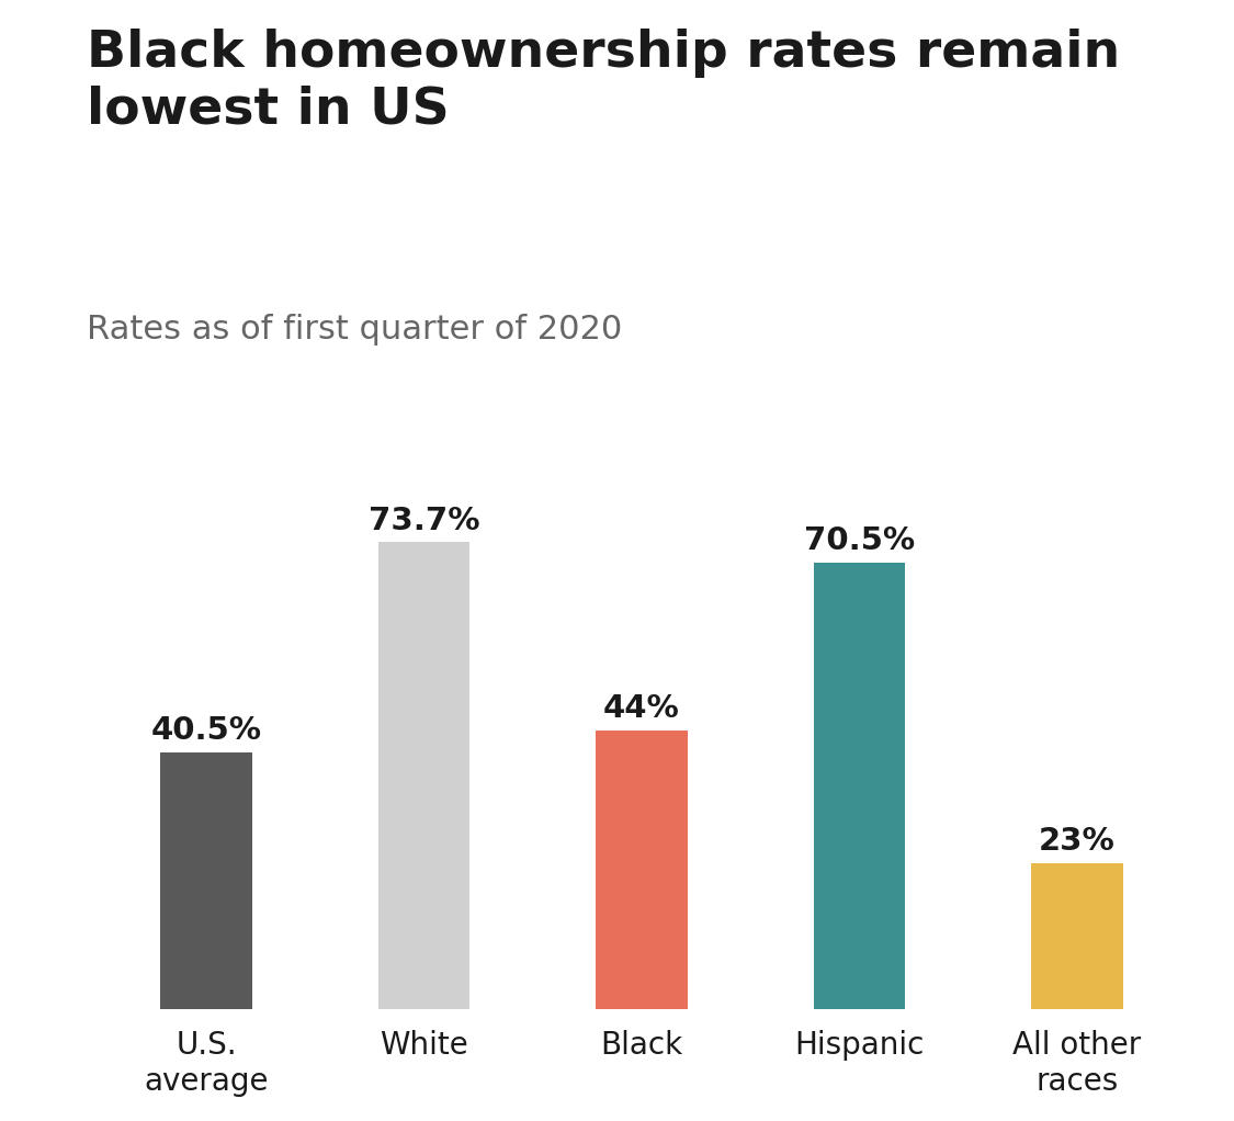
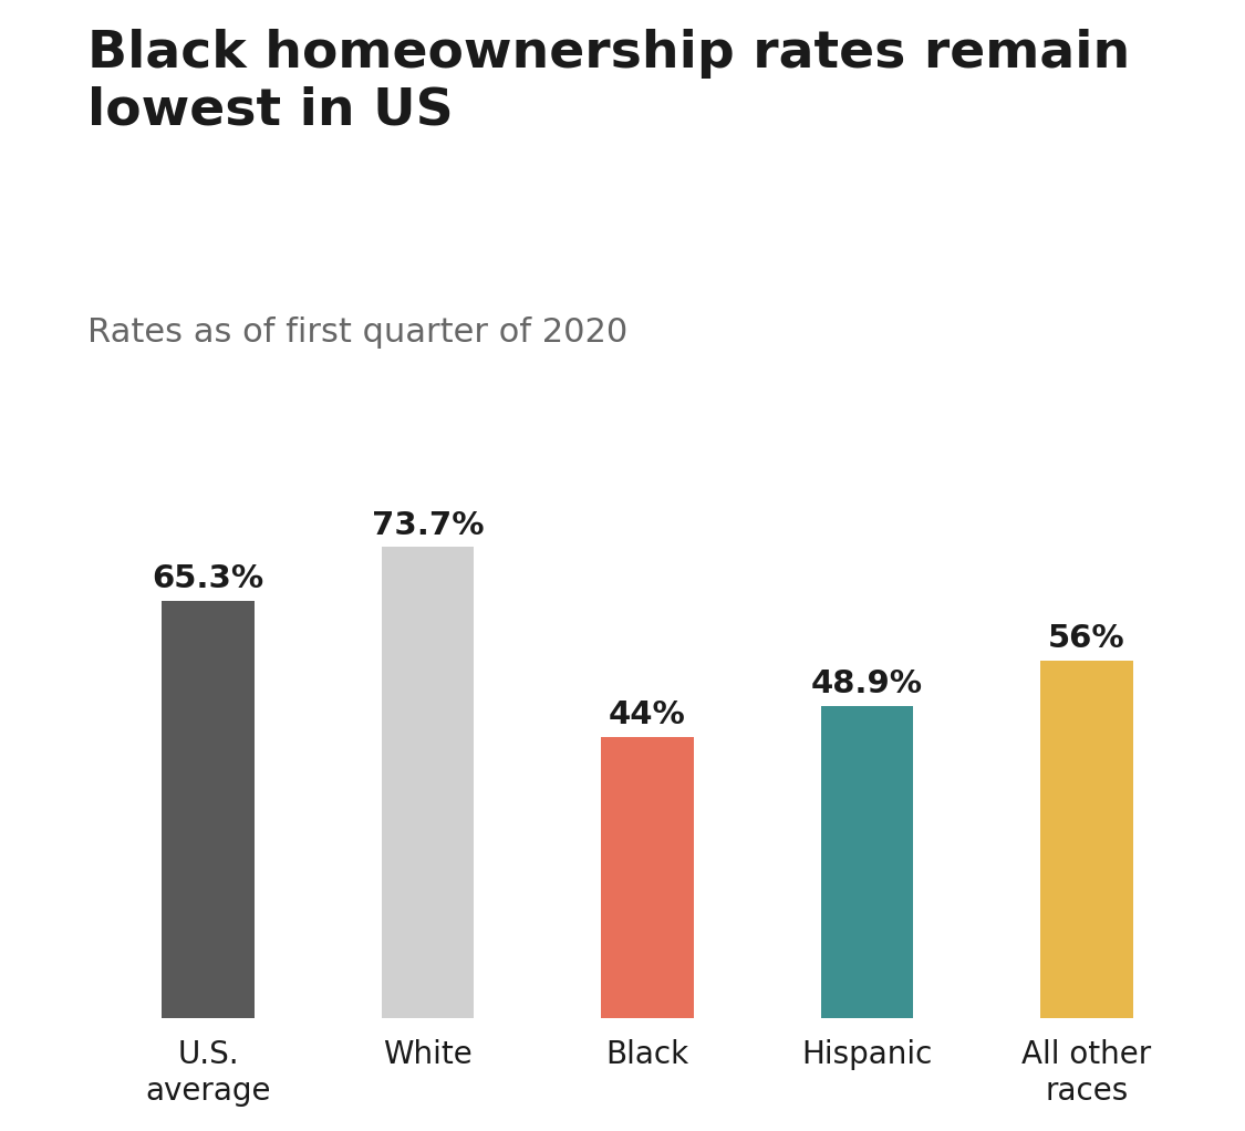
U.S. average: 40.5% -> 65.3%
Hispanic: 70.5% -> 48.9%
All other races: 23% -> 56%
